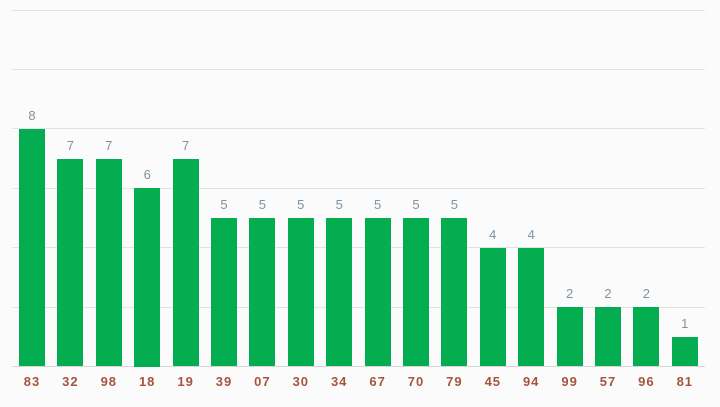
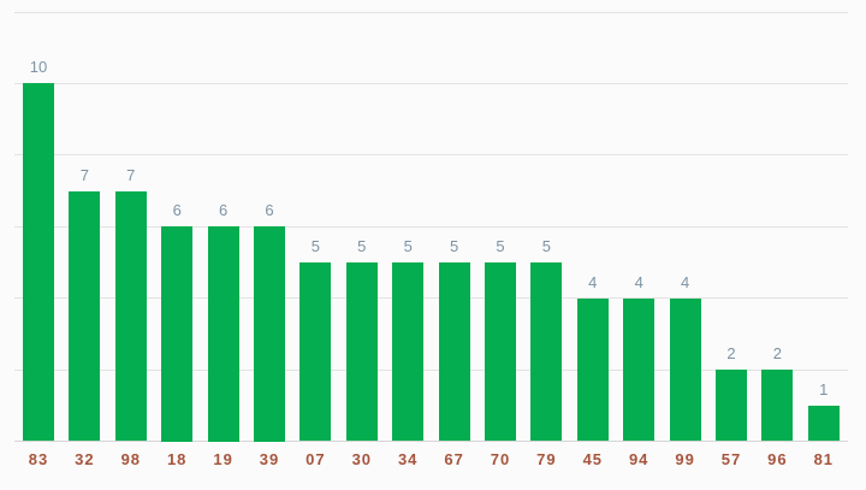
83: 8 -> 10
19: 7 -> 6
39: 5 -> 6
99: 2 -> 4
